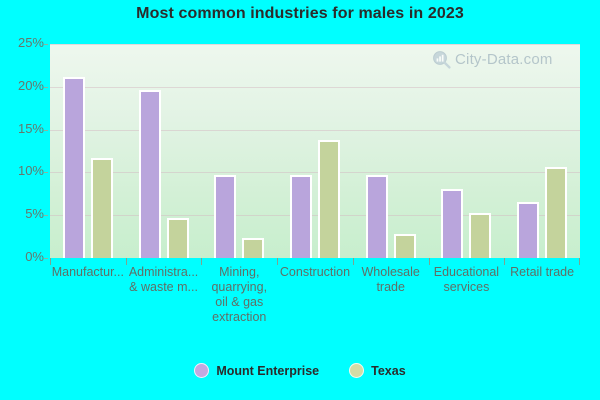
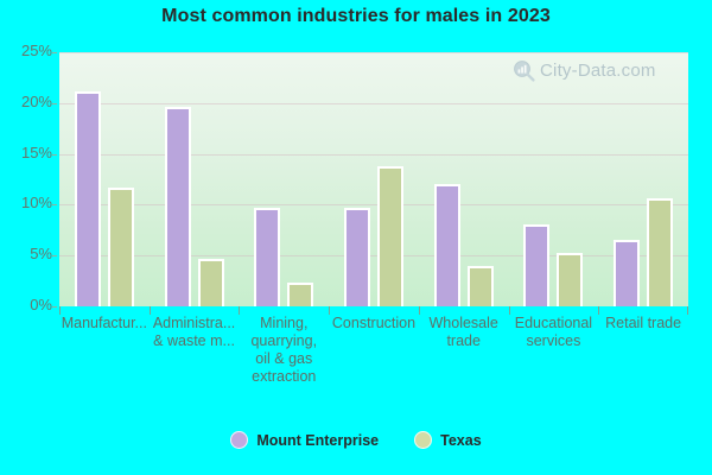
Mount Enterprise/Wholesale trade: 10% -> 12%
Texas/Wholesale trade: 3% -> 4%
